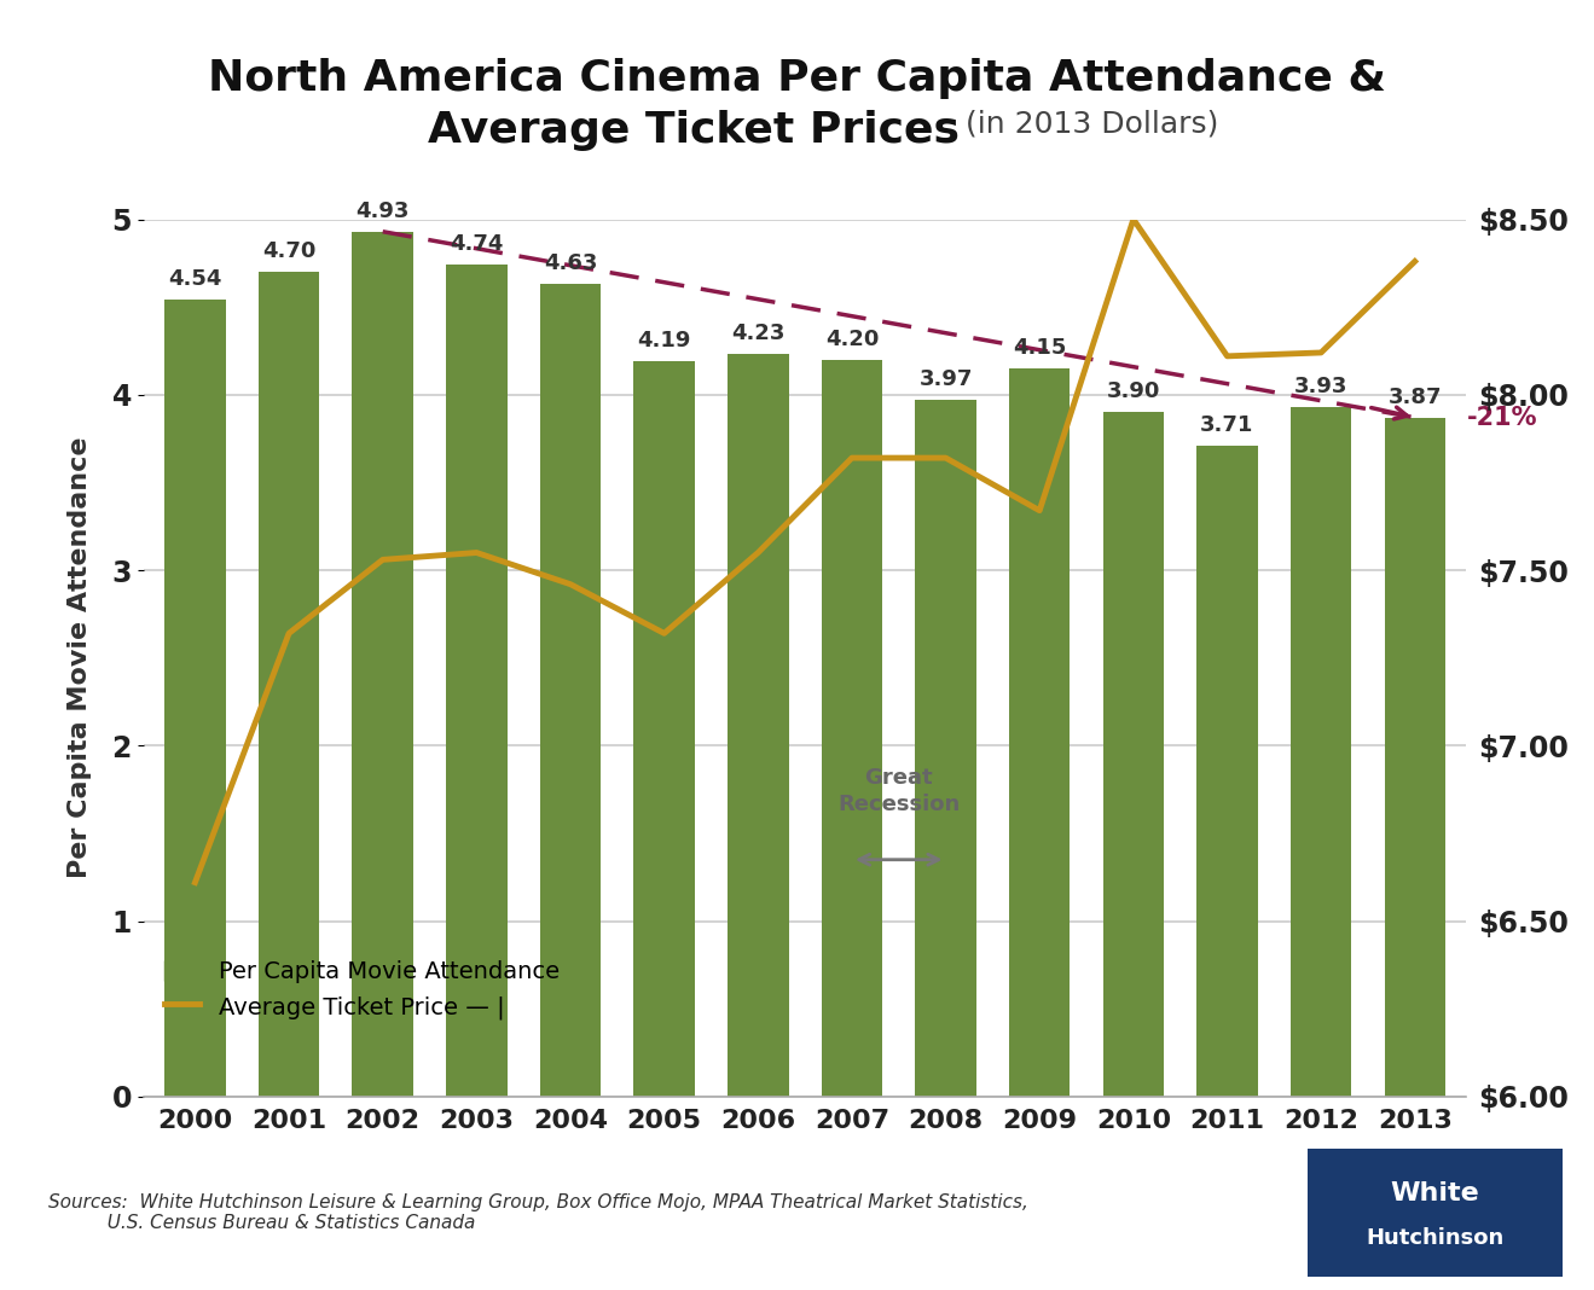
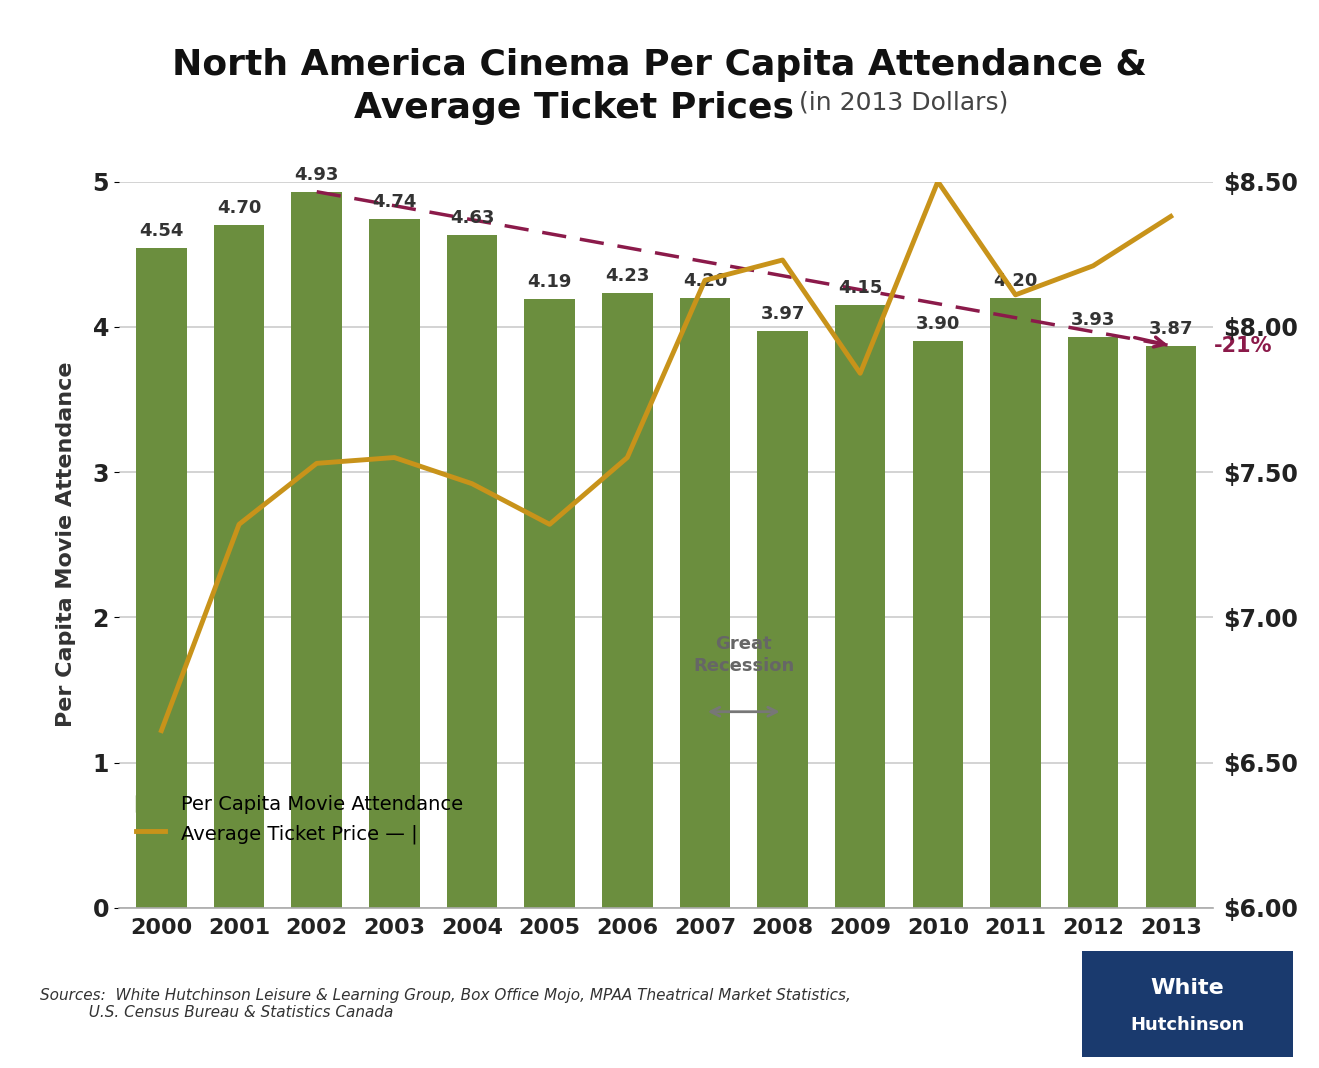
Average Ticket Price — |/2007: $7.82 -> $8.16
Average Ticket Price — |/2008: $7.82 -> $8.23
Average Ticket Price — |/2009: $7.67 -> $7.84
Per Capita Movie Attendance/2011: 3.71 -> 4.20
Average Ticket Price — |/2012: $8.12 -> $8.21
